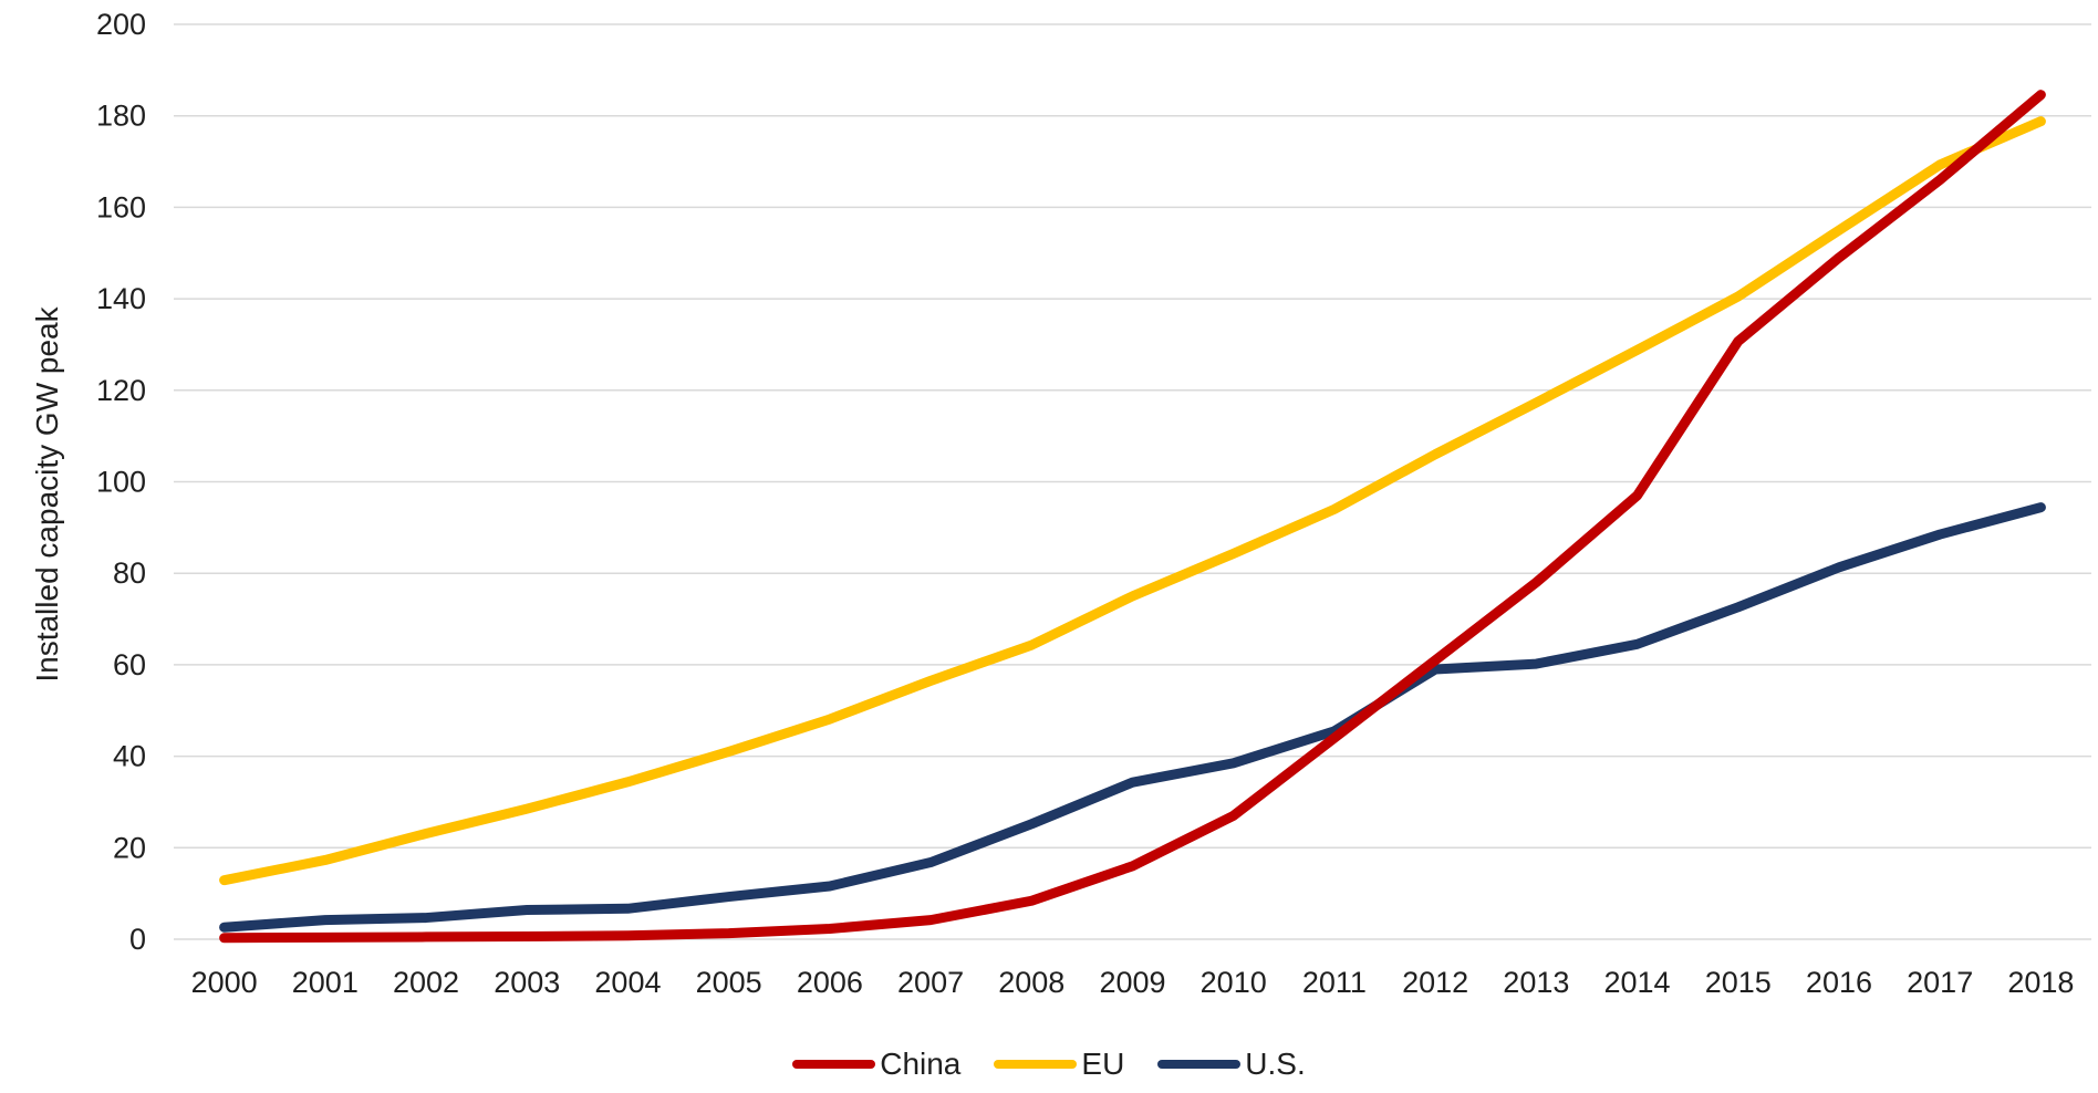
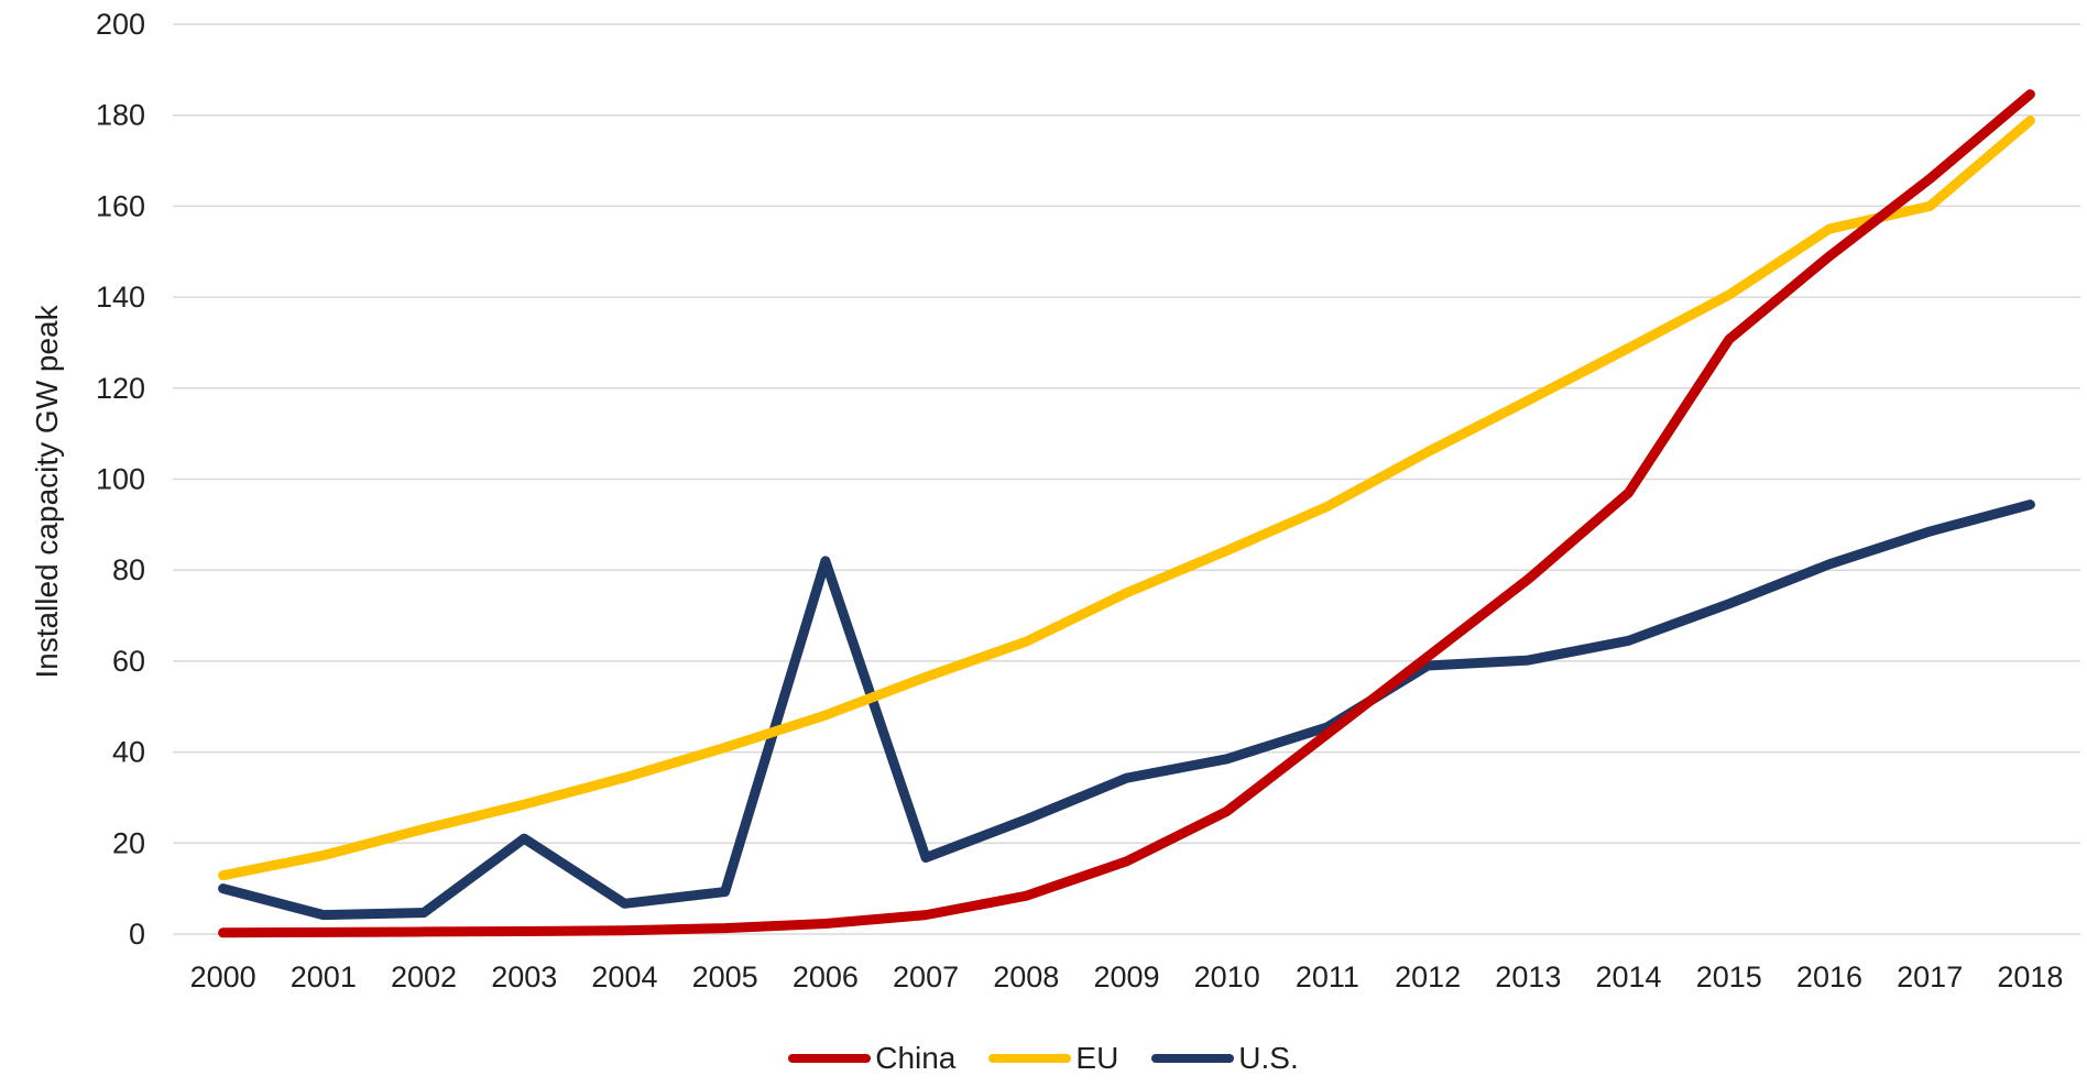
U.S./2000: 3 -> 10
U.S./2003: 6 -> 21
U.S./2006: 12 -> 82
EU/2017: 169 -> 160
